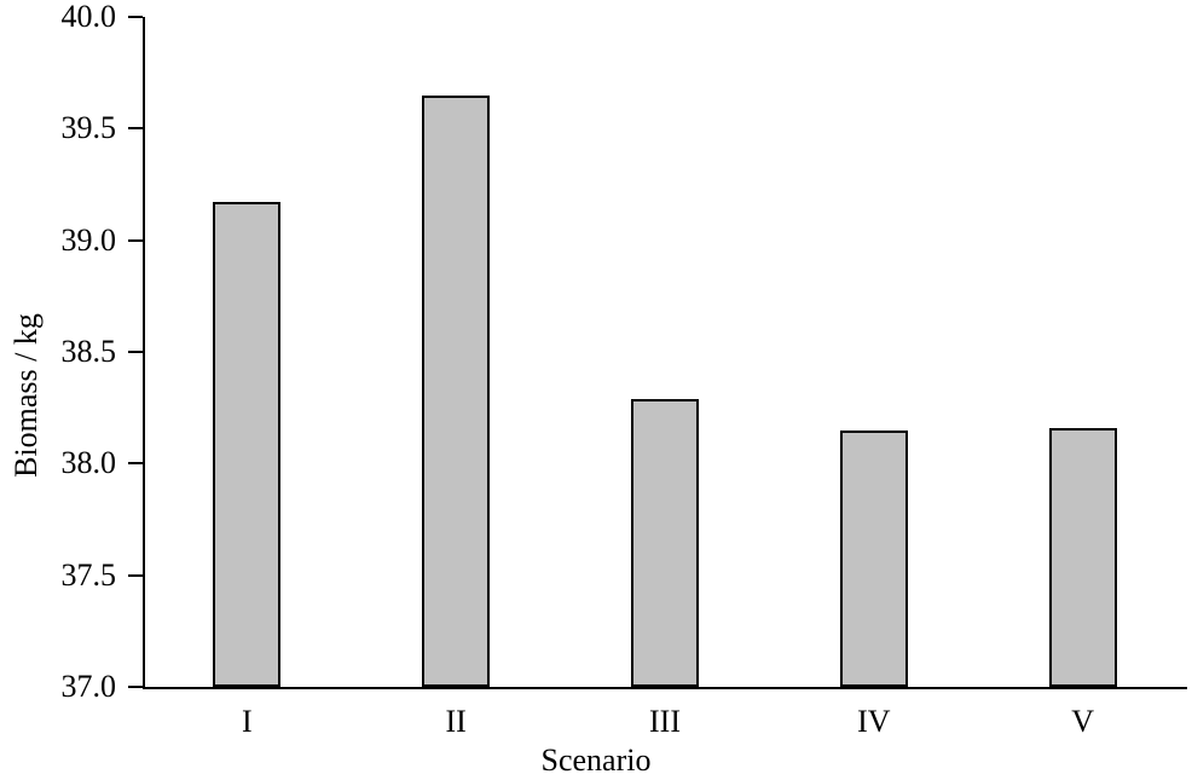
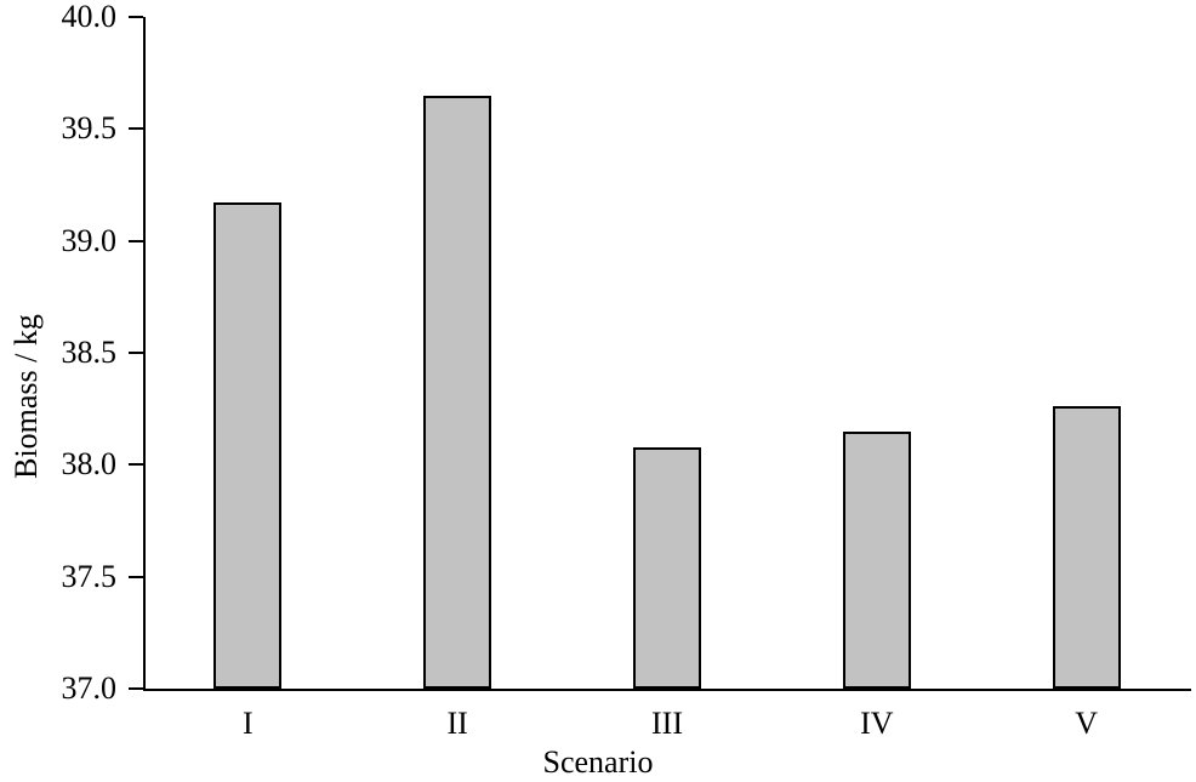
III: 38.29 -> 38.08
V: 38.16 -> 38.26
